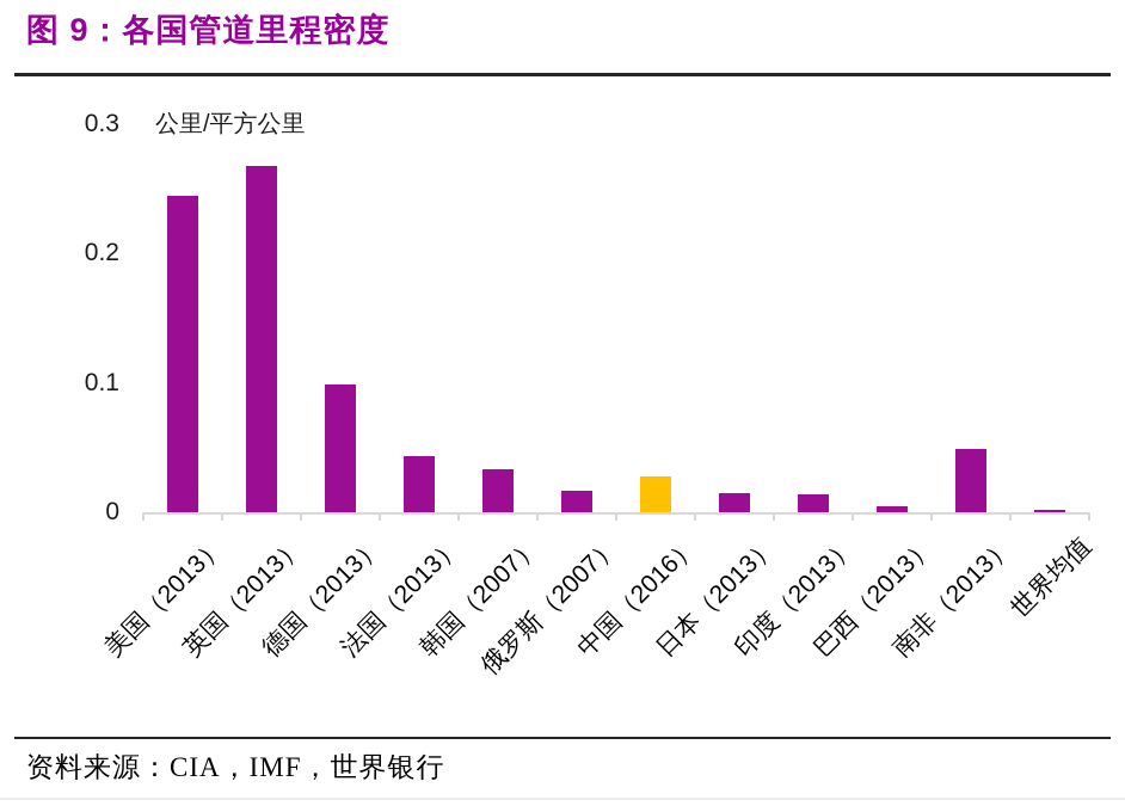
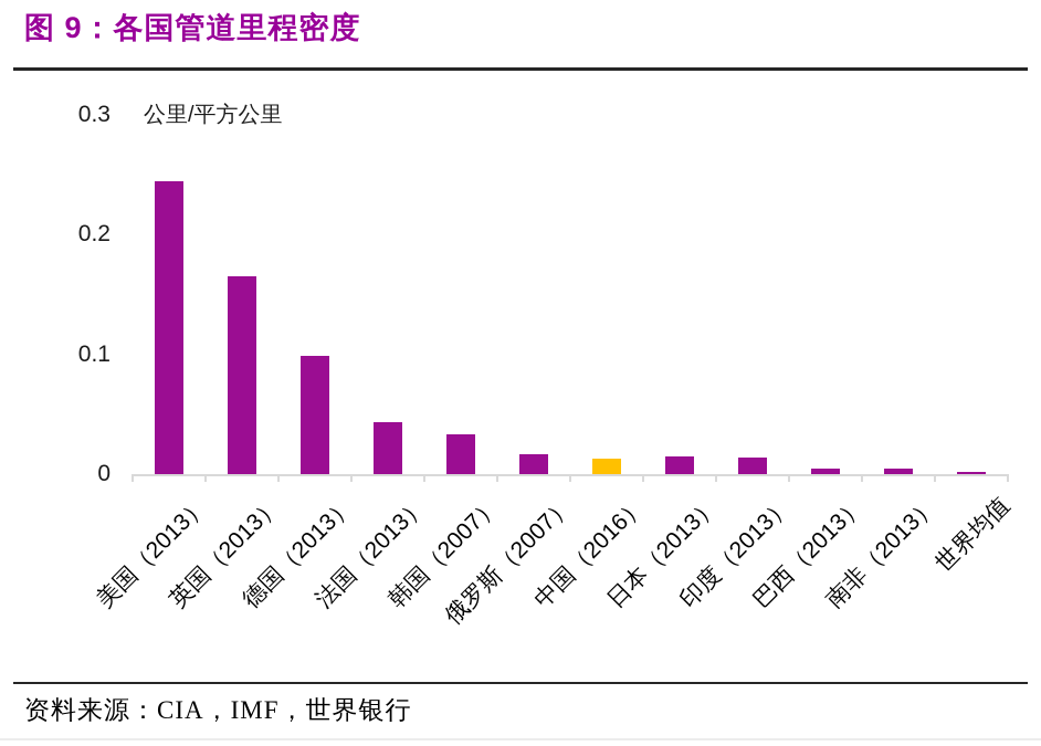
英国（2013）: 0.268 -> 0.165
中国（2016）: 0.028 -> 0.013
南非（2013）: 0.049 -> 0.005
